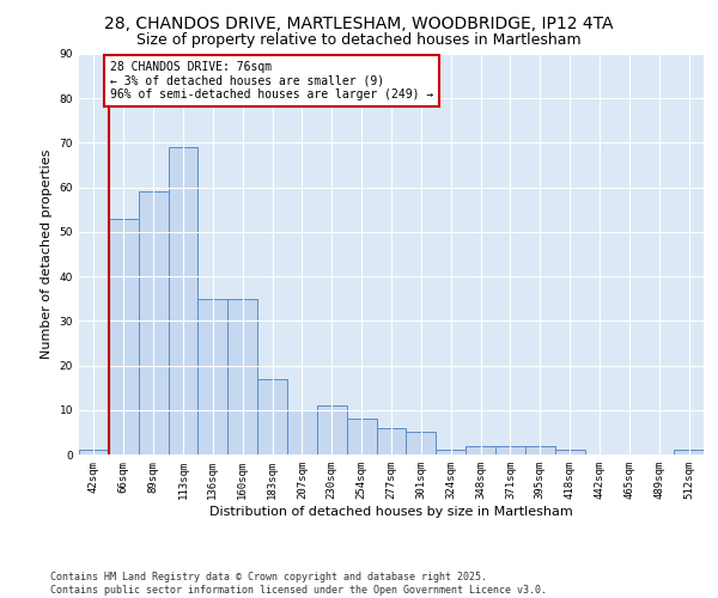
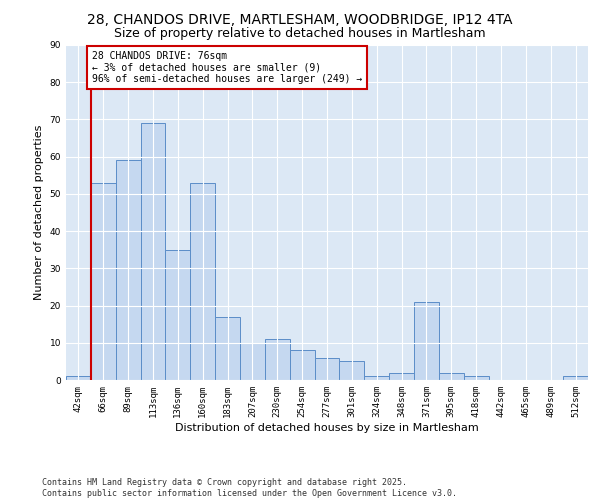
160sqm: 35 -> 53
371sqm: 2 -> 21
